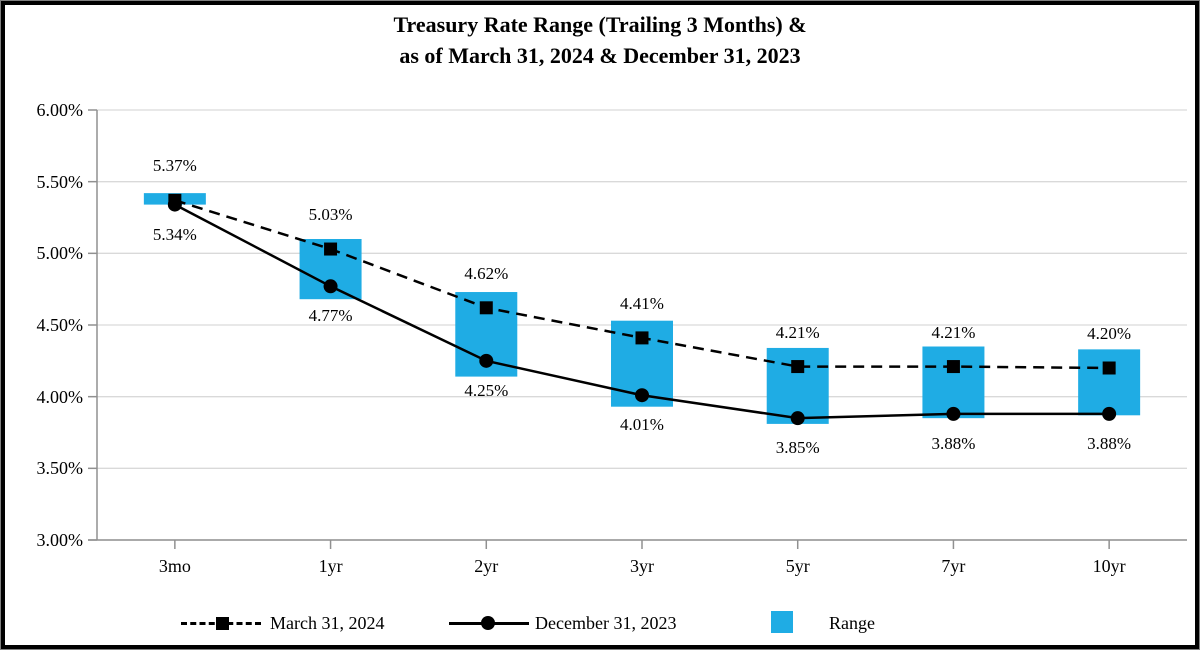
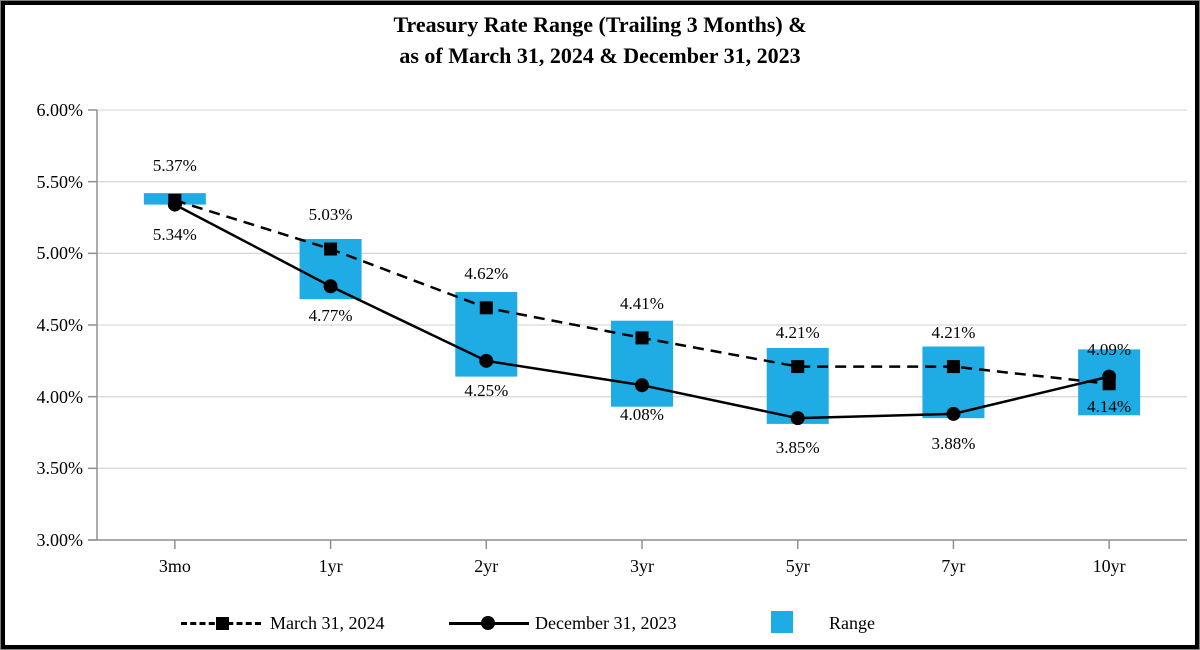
December 31, 2023/3yr: 4.01% -> 4.08%
March 31, 2024/10yr: 4.20% -> 4.09%
December 31, 2023/10yr: 3.88% -> 4.14%
